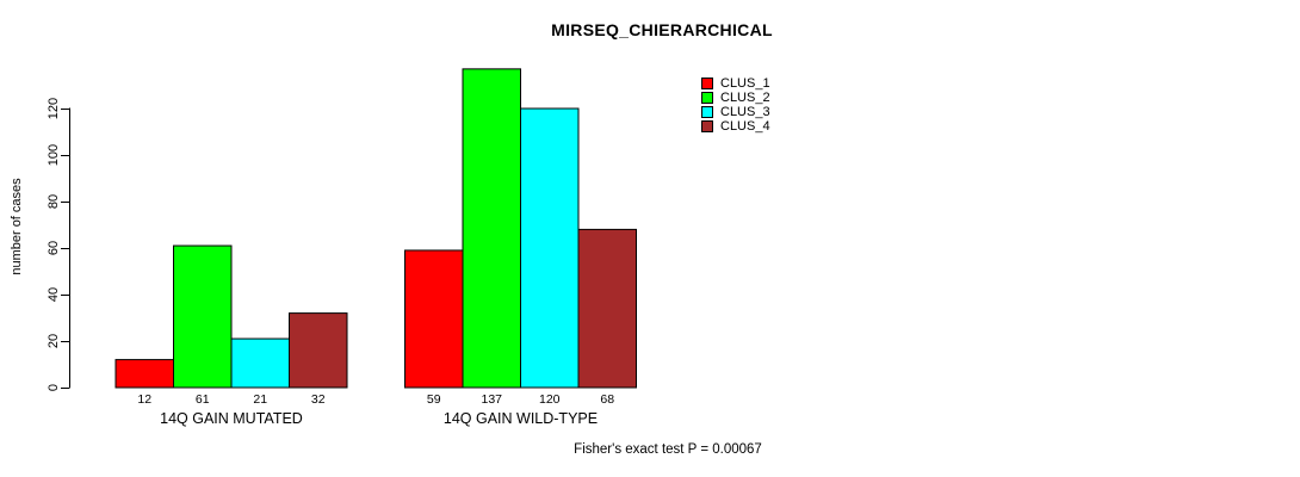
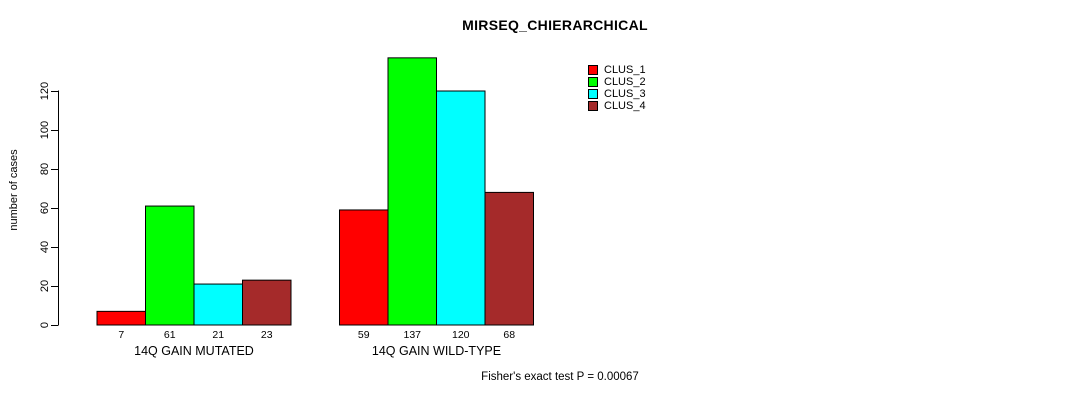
CLUS_1/14Q GAIN MUTATED: 12 -> 7
CLUS_4/14Q GAIN MUTATED: 32 -> 23
